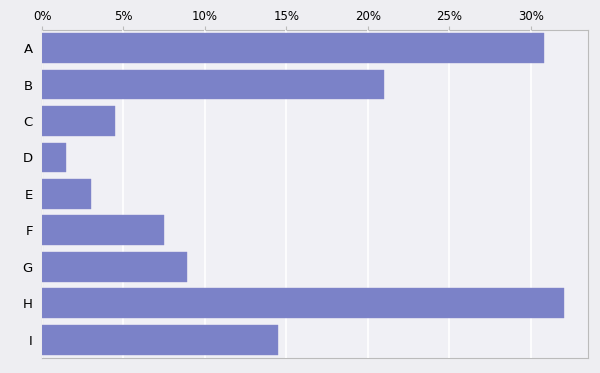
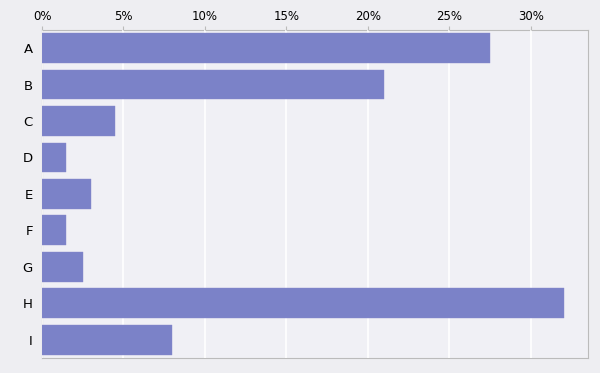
A: 30.8% -> 27.5%
F: 7.5% -> 1.5%
G: 8.9% -> 2.5%
I: 14.5% -> 8.0%
